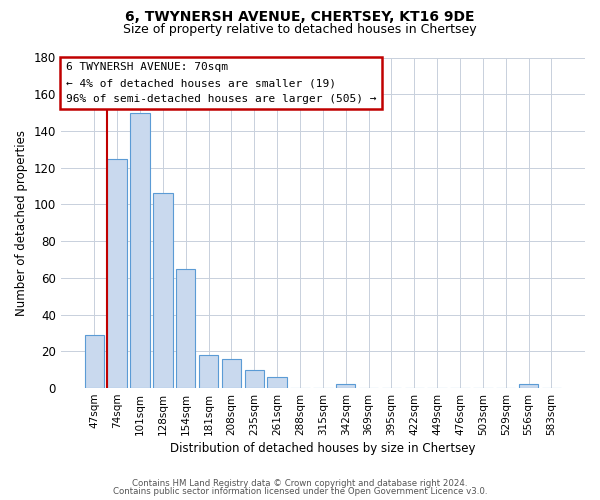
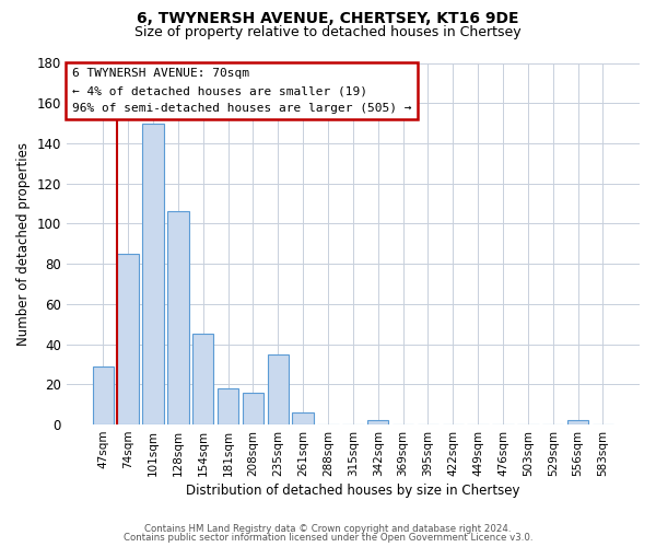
74sqm: 125 -> 85
154sqm: 65 -> 45
235sqm: 10 -> 35
